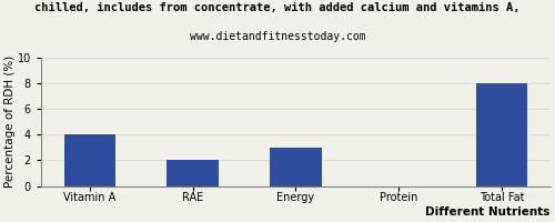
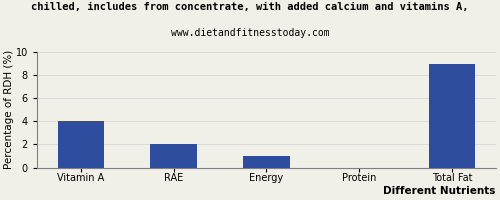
Energy: 3 -> 1
Total Fat: 8 -> 9
